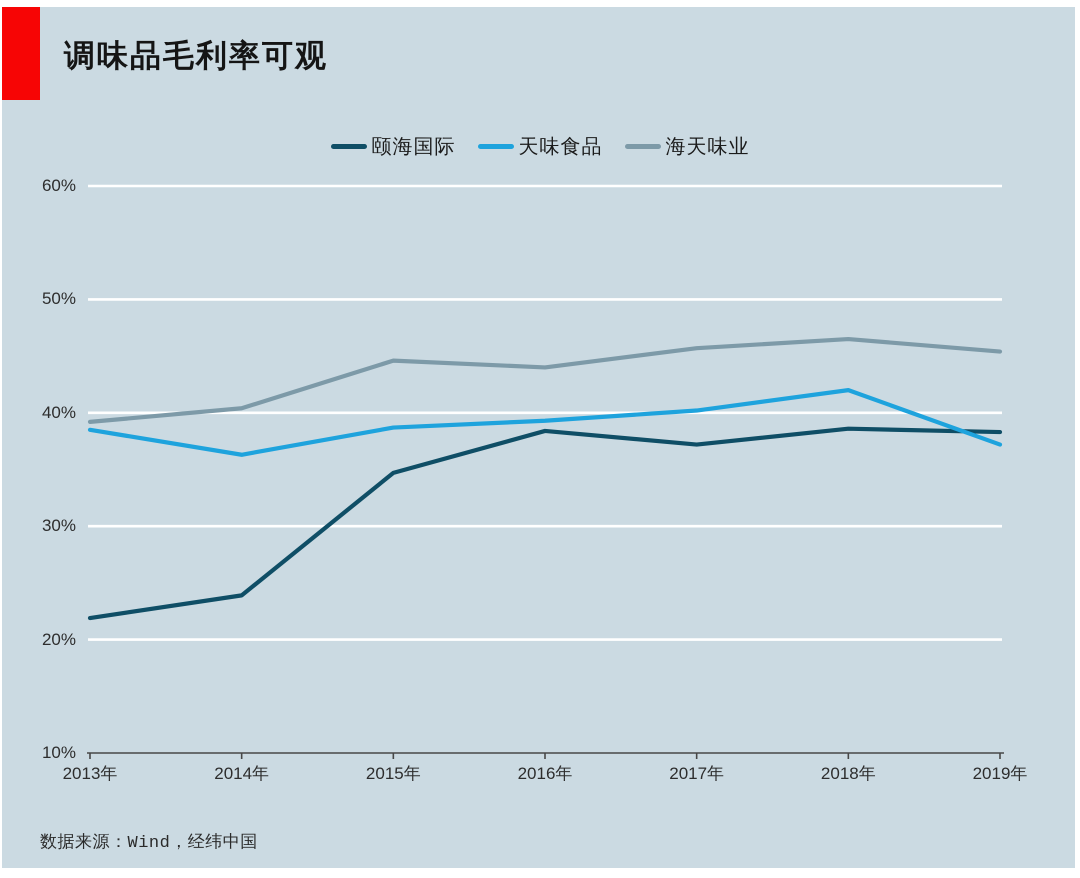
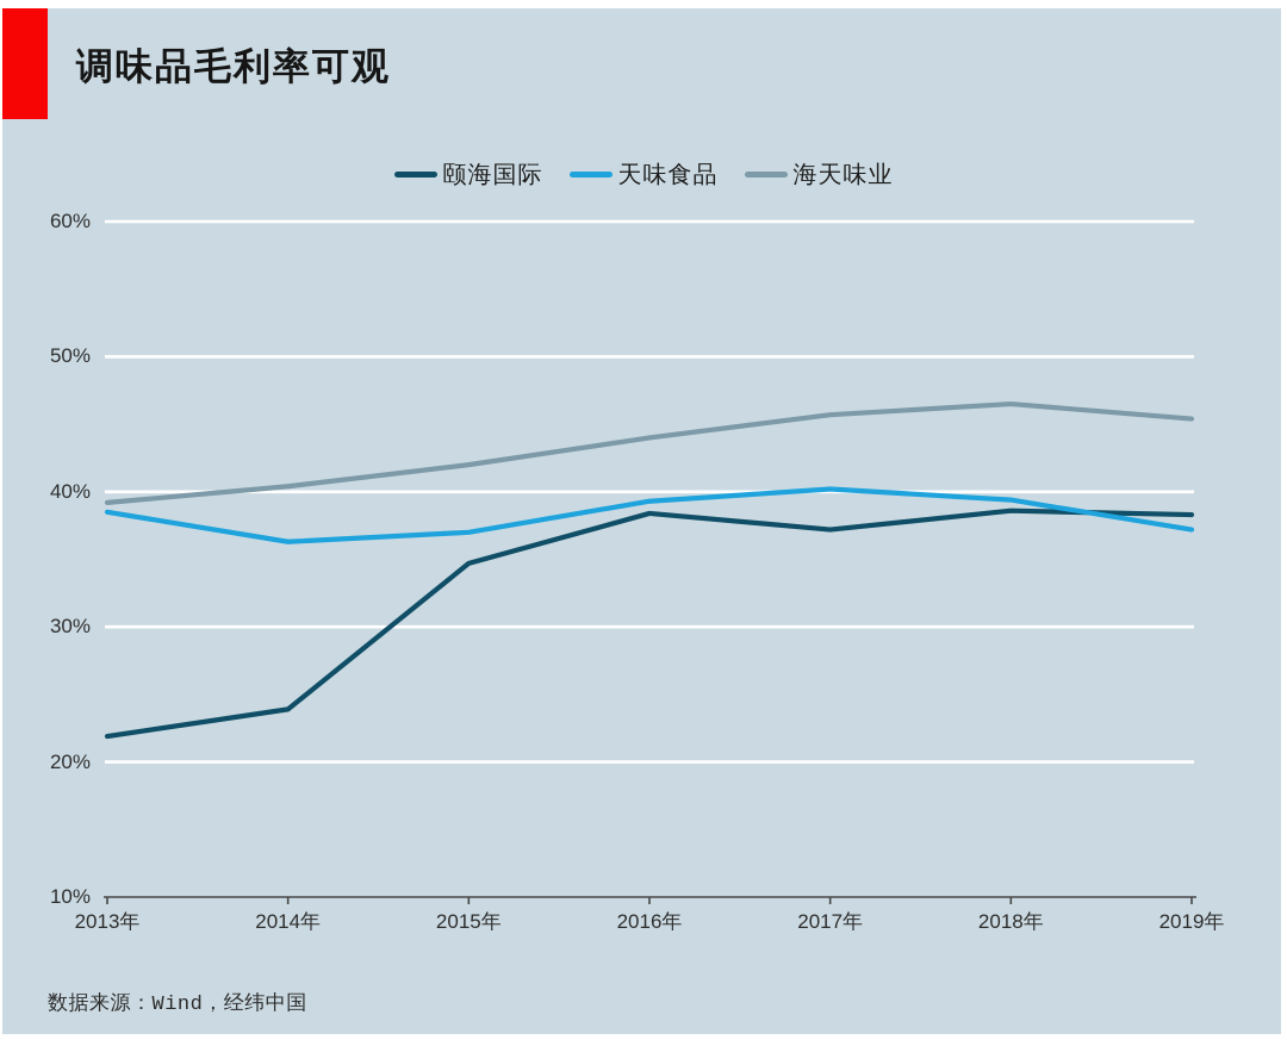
天味食品/2015年: 38.7% -> 37.0%
海天味业/2015年: 44.6% -> 42.0%
天味食品/2018年: 42.0% -> 39.4%
